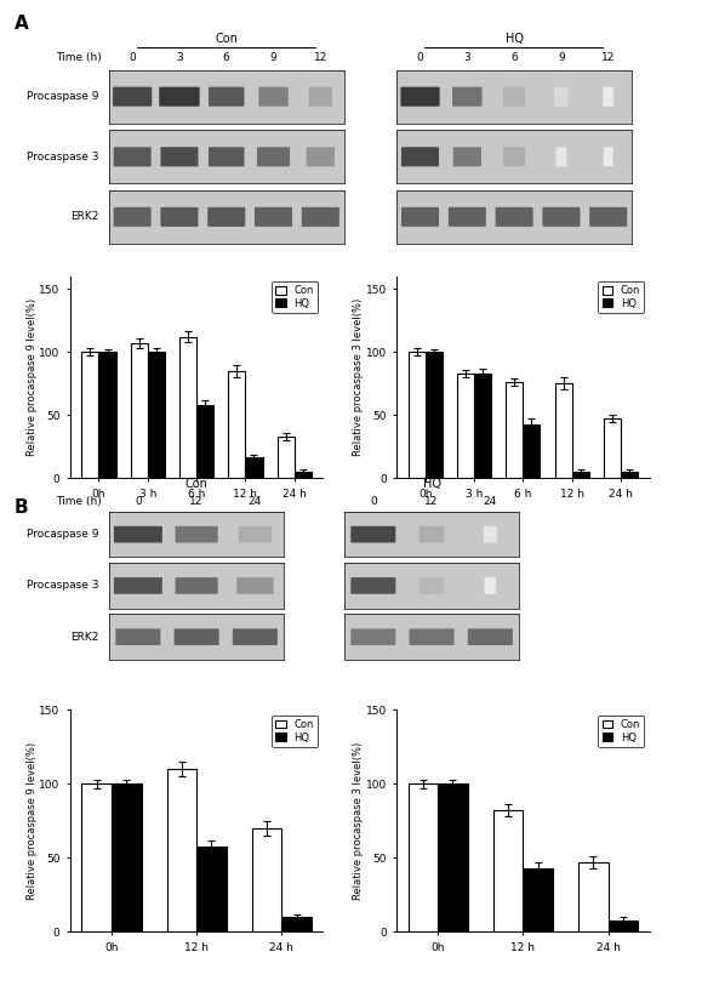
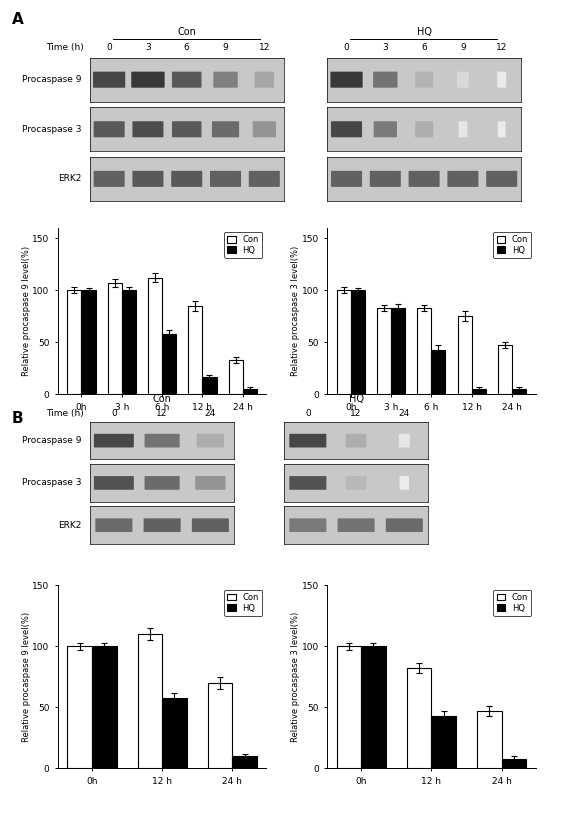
Con/6 h: 76 -> 83
